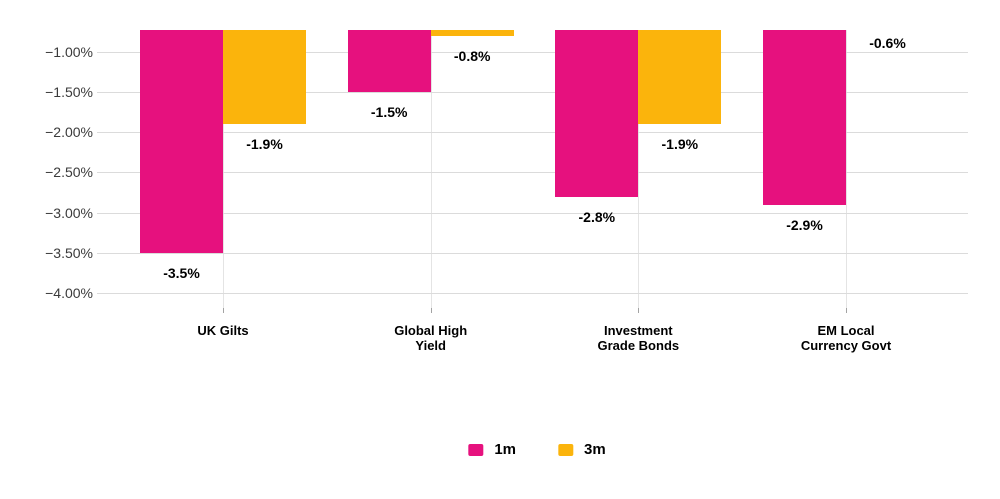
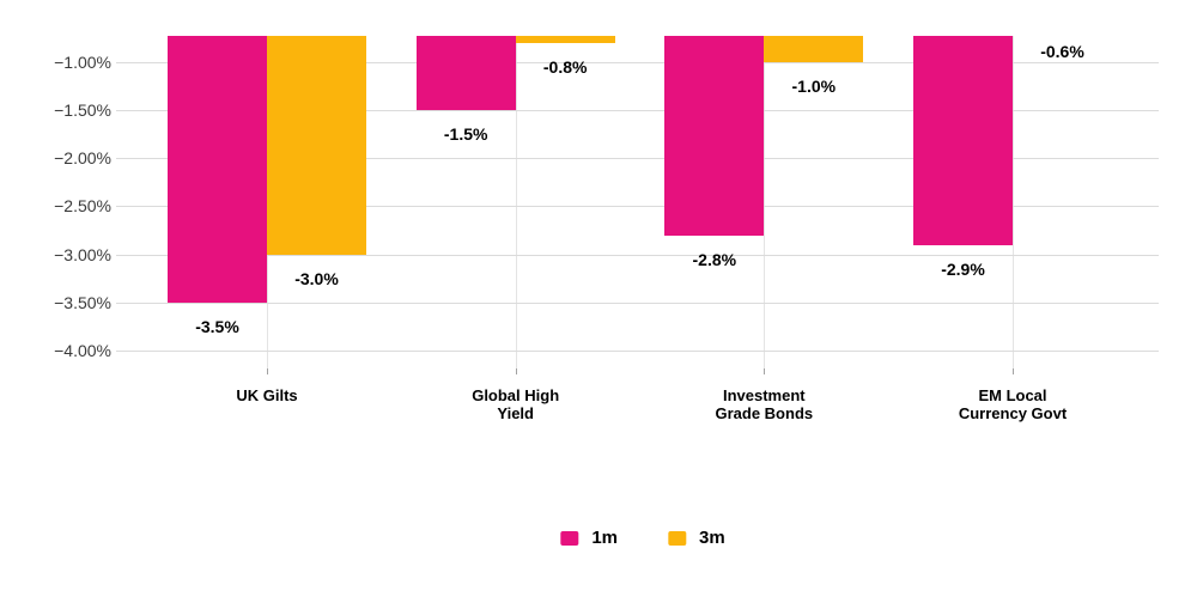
3m/UK Gilts: -1.9% -> -3.0%
3m/Investment Grade Bonds: -1.9% -> -1.0%
